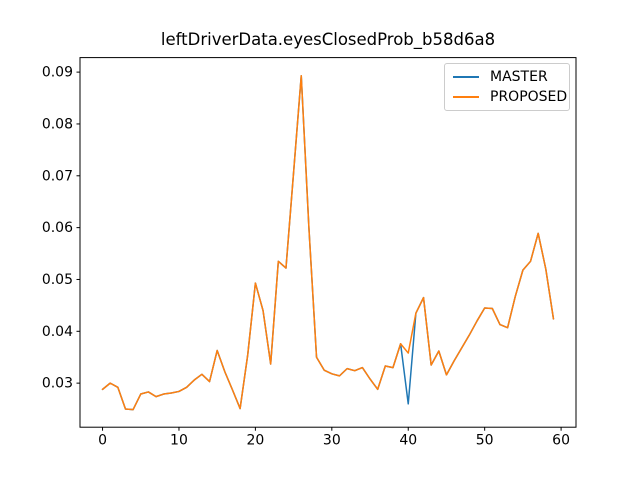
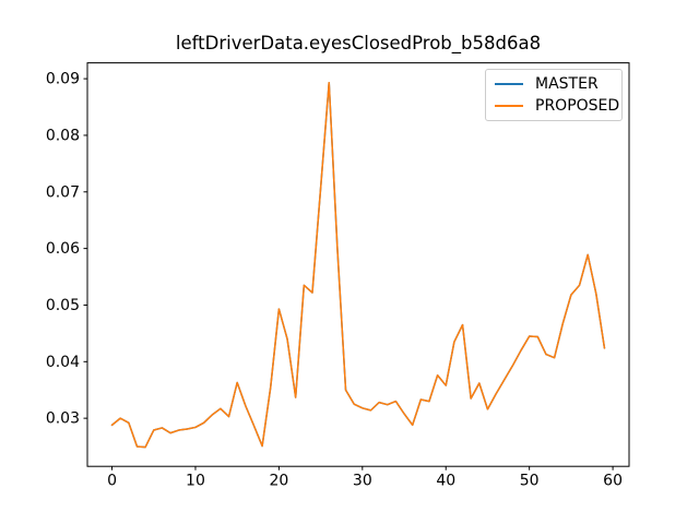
MASTER/40: 0.026 -> 0.036
